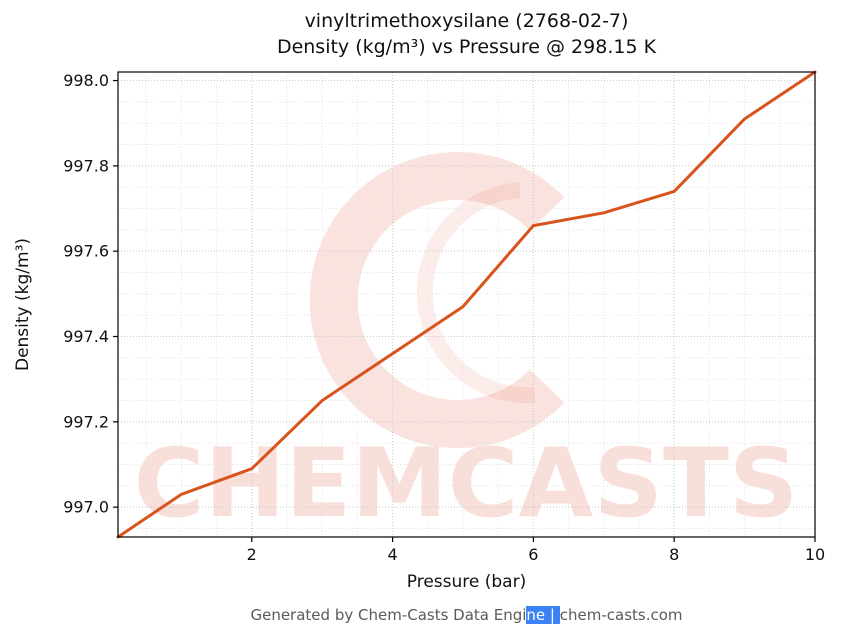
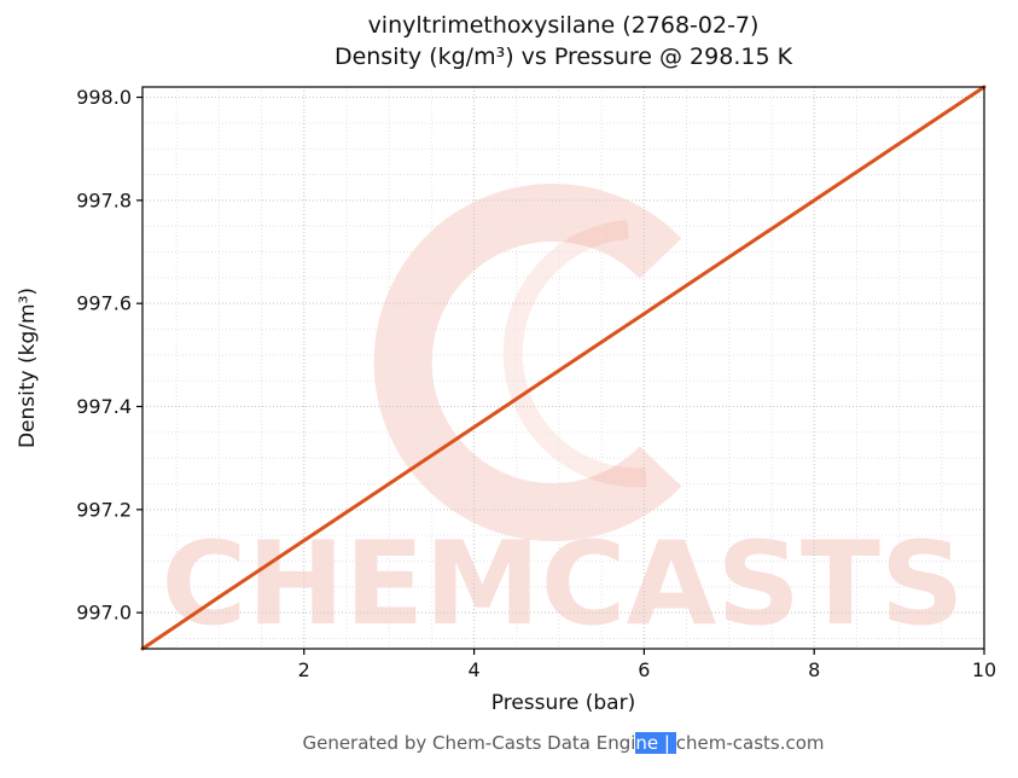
2: 997.09 -> 997.14
6: 997.66 -> 997.58
8: 997.74 -> 997.80
